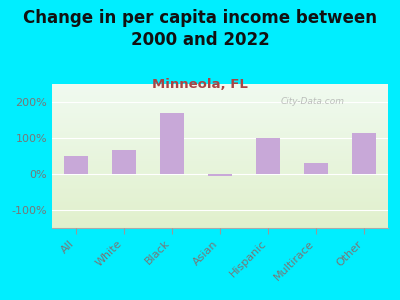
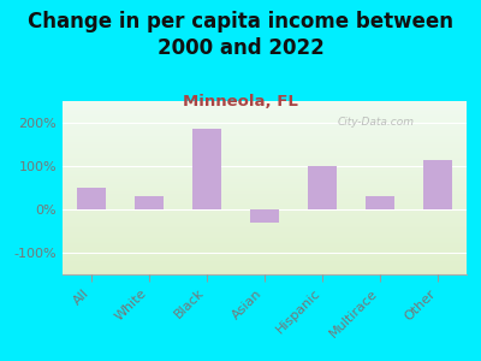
White: 68% -> 30%
Black: 170% -> 185%
Asian: -5% -> -30%
